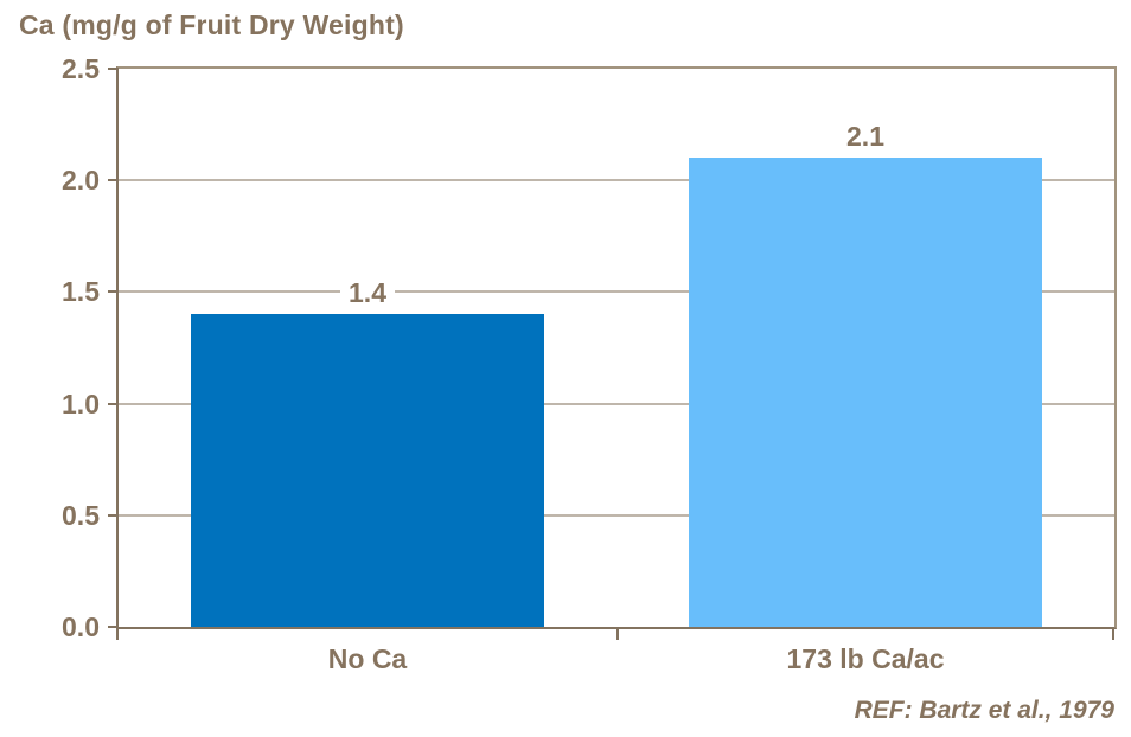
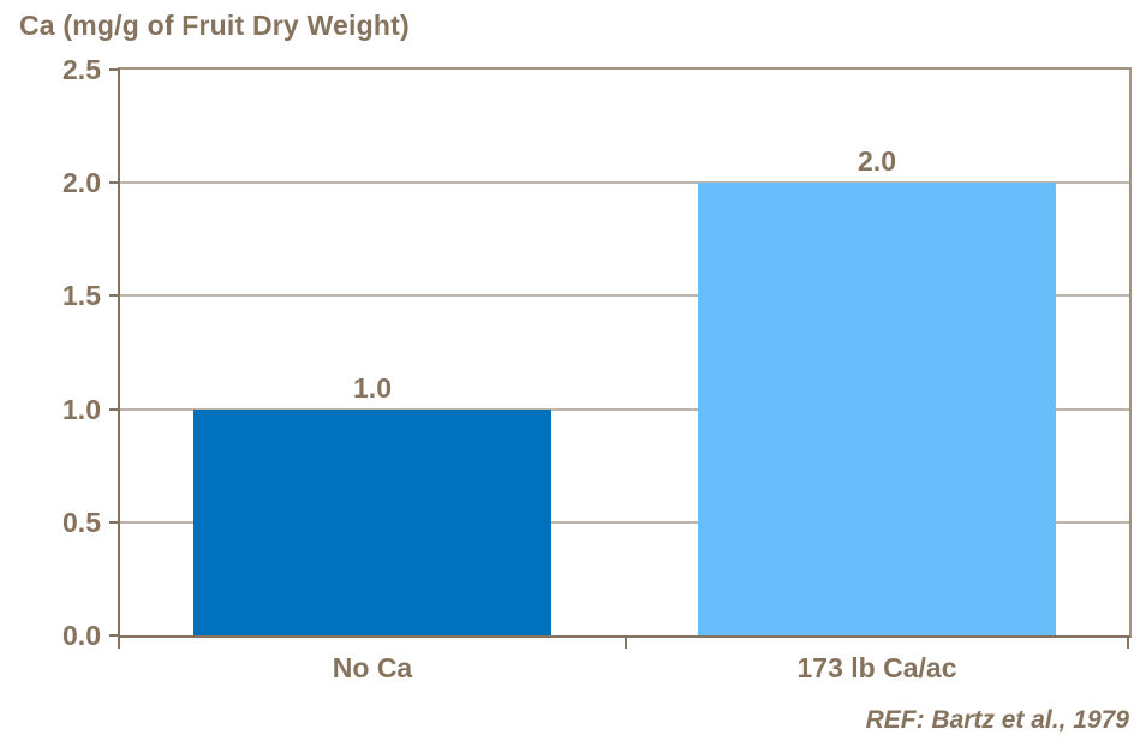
No Ca: 1.4 -> 1.0
173 lb Ca/ac: 2.1 -> 2.0
